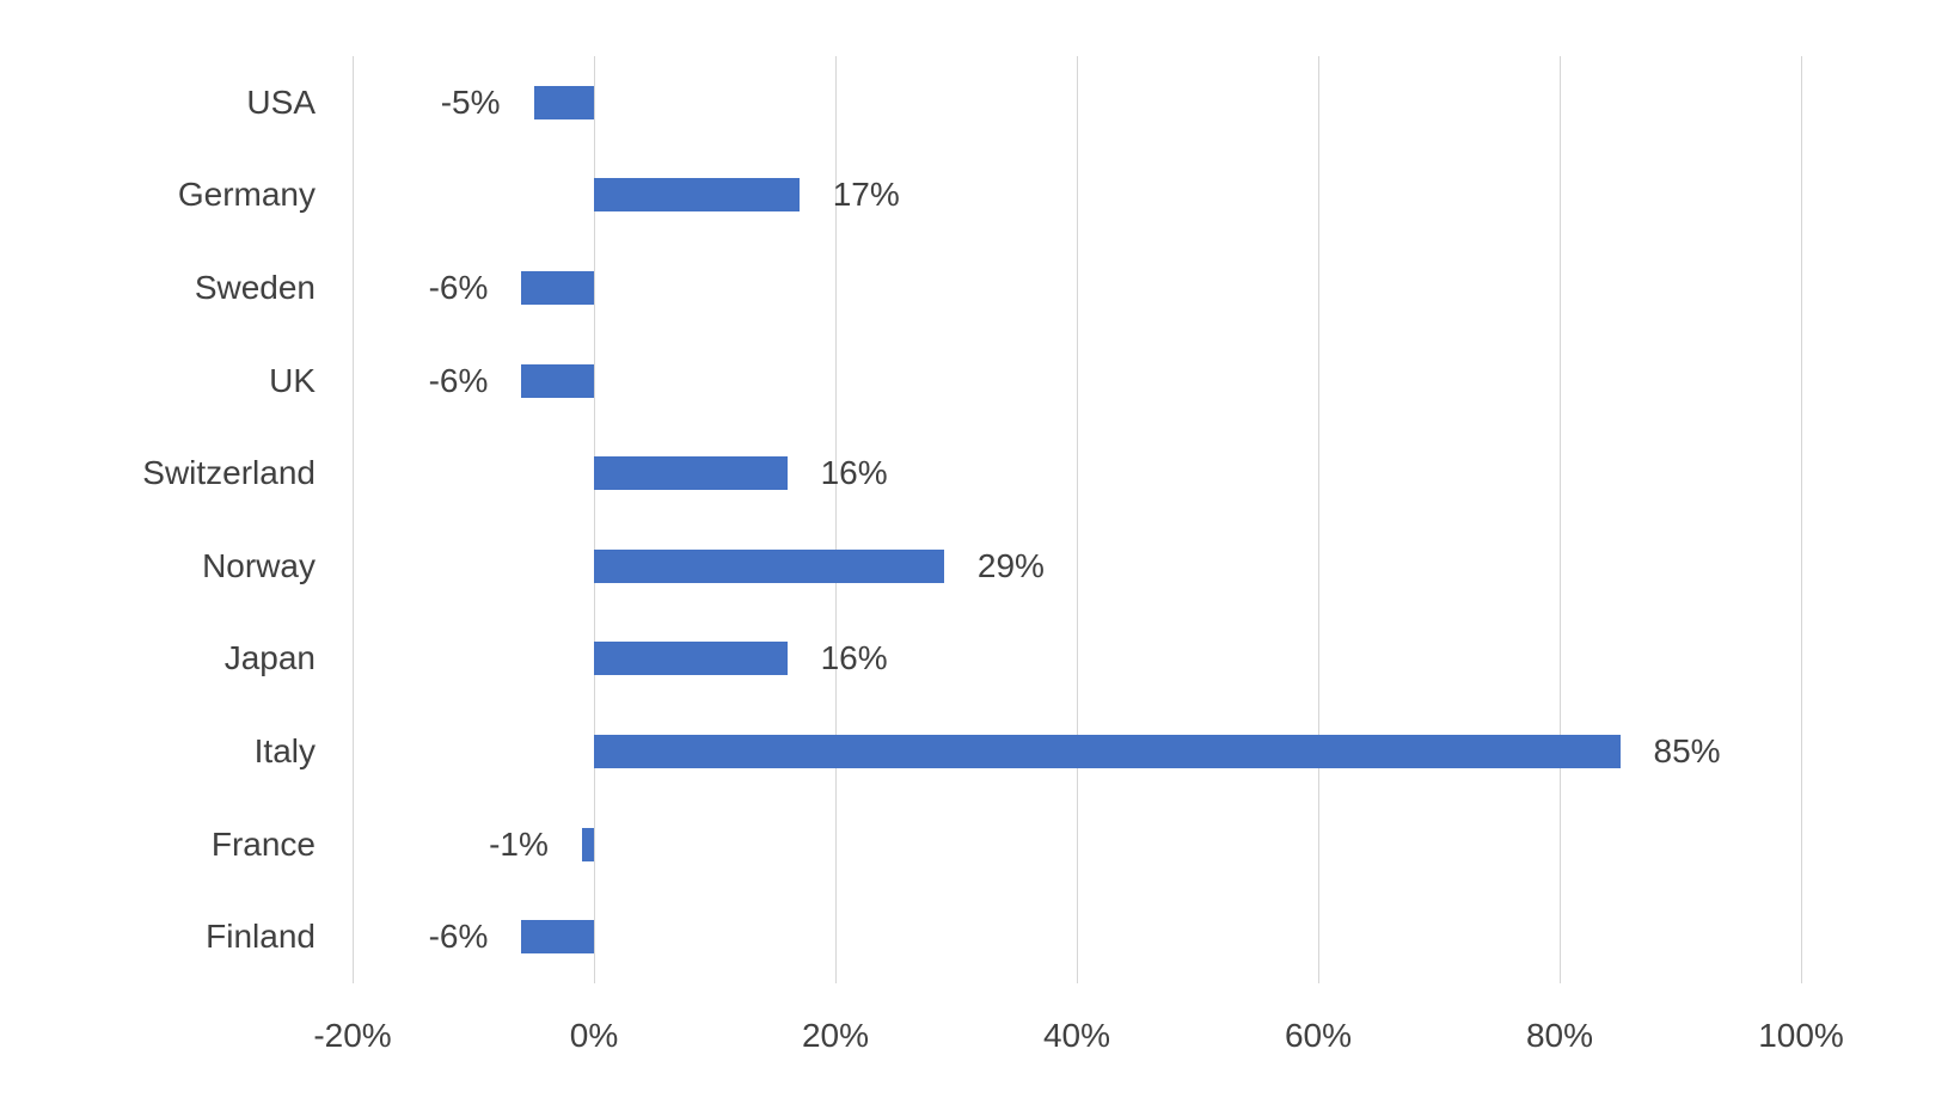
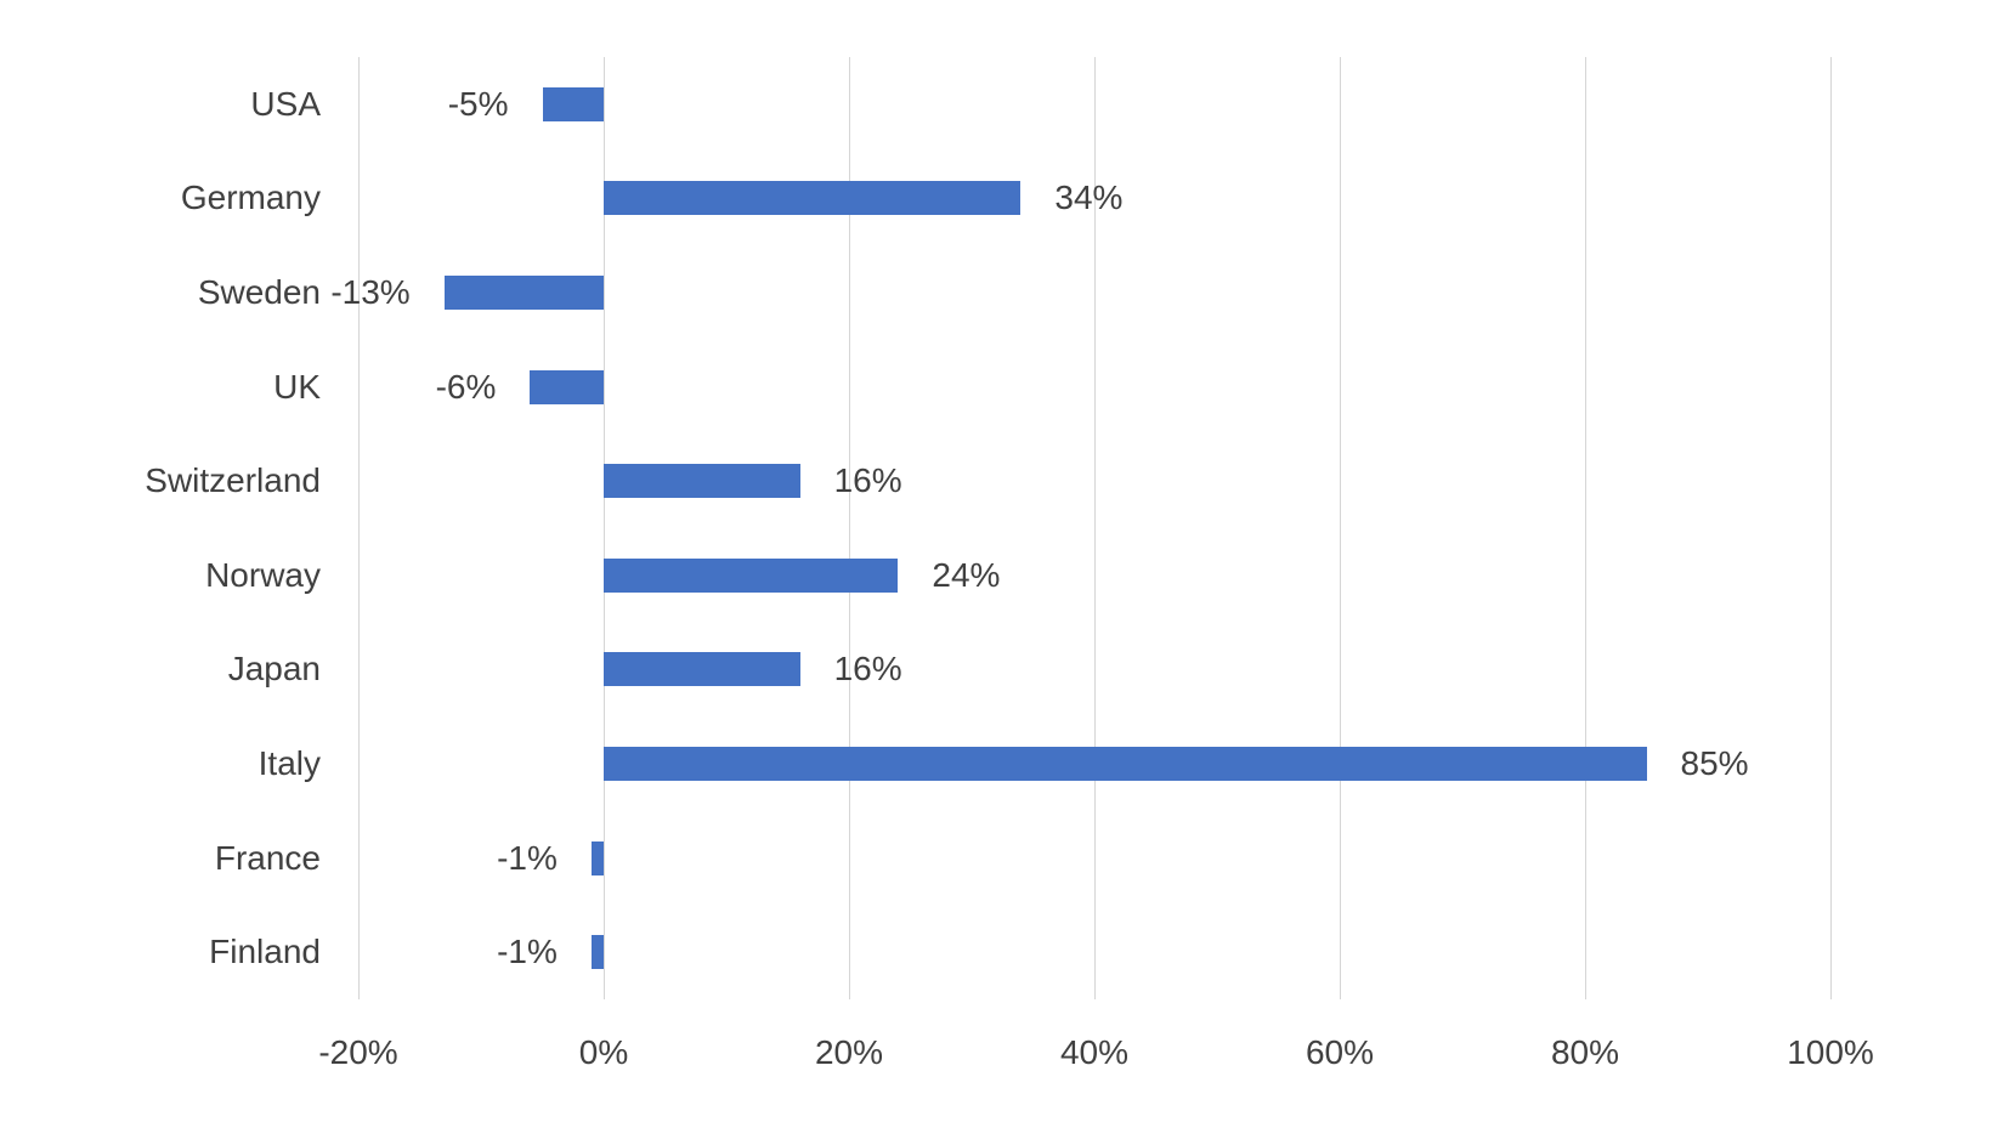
Germany: 17% -> 34%
Sweden: -6% -> -13%
Norway: 29% -> 24%
Finland: -6% -> -1%
